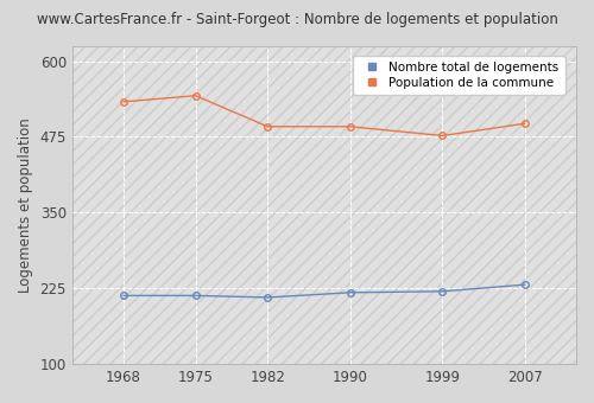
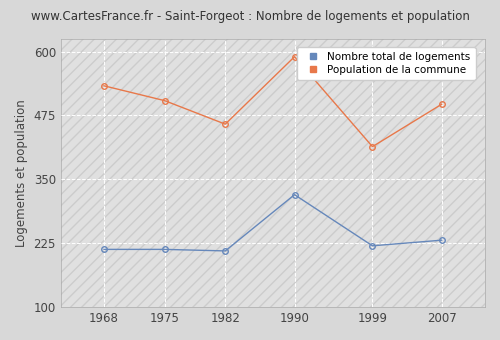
Population de la commune/1975: 543 -> 504
Population de la commune/1982: 492 -> 458
Nombre total de logements/1990: 218 -> 320
Population de la commune/1990: 492 -> 590
Population de la commune/1999: 477 -> 414
